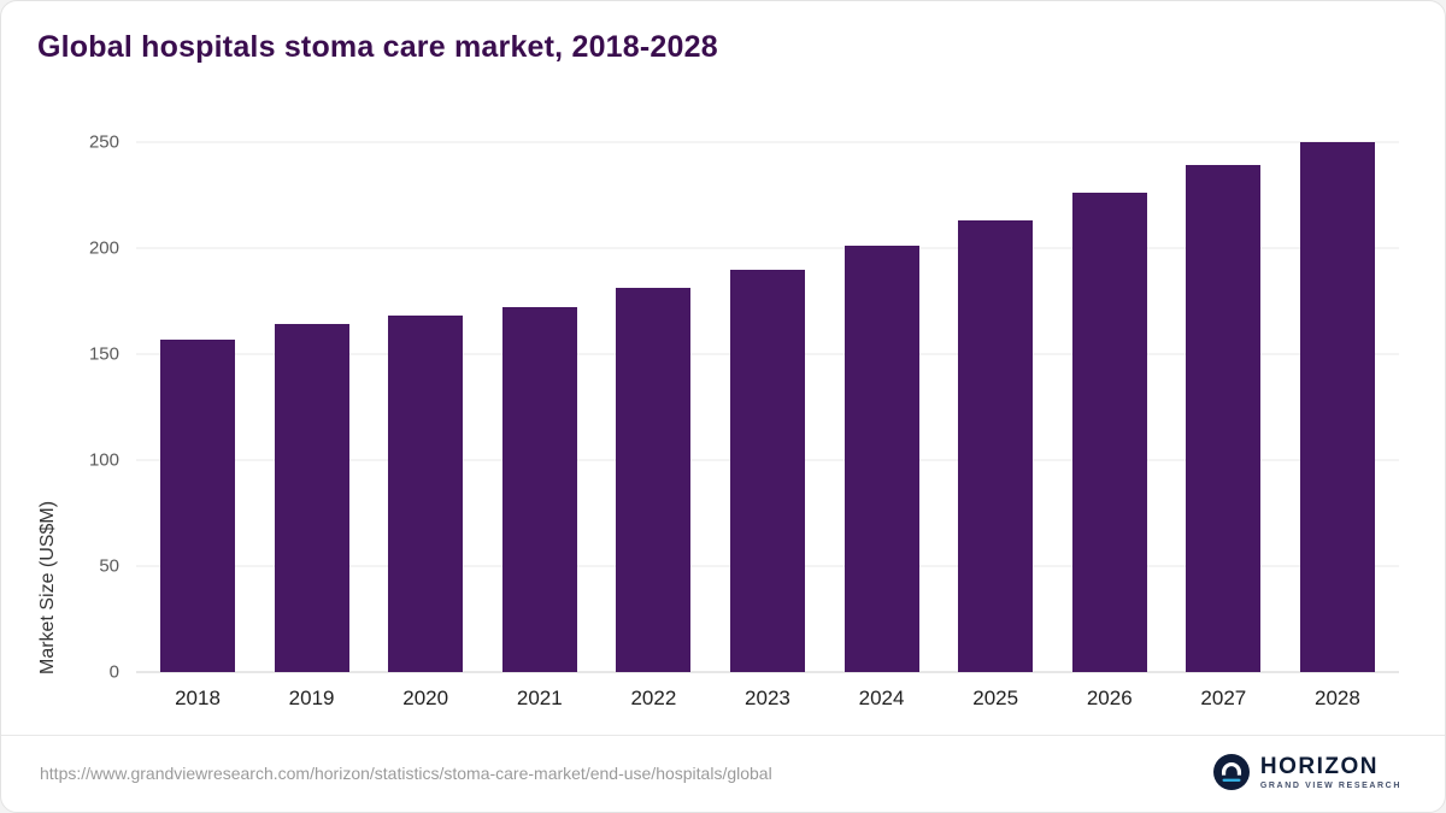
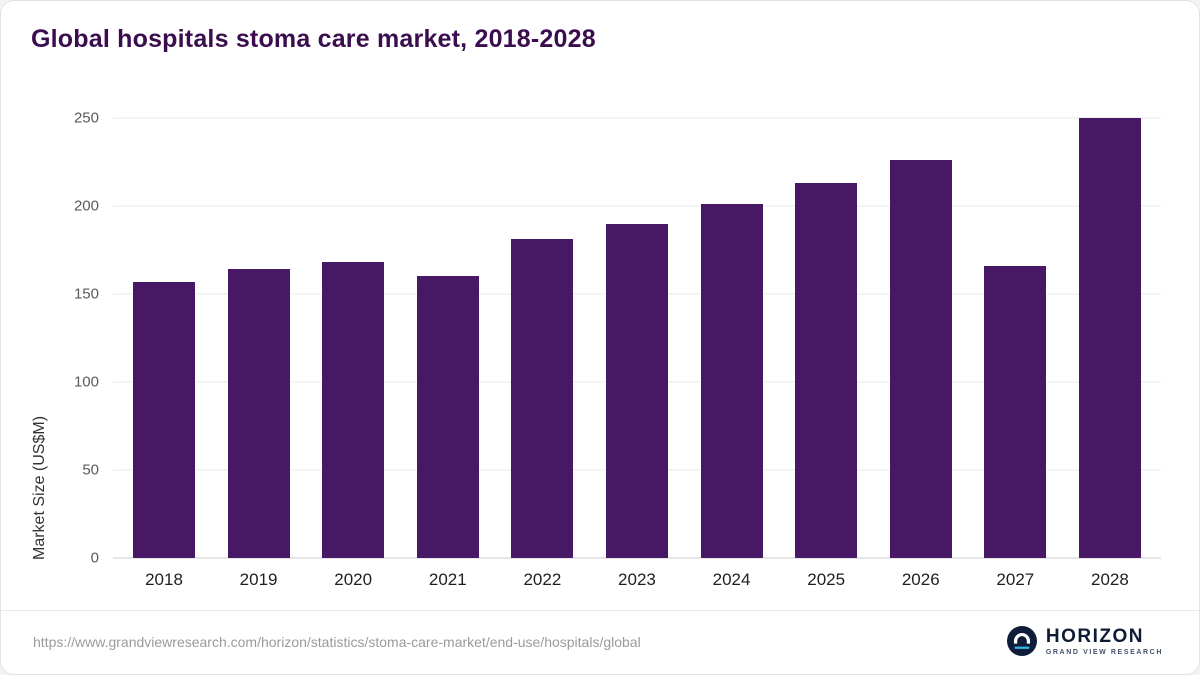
2021: 172 -> 160
2027: 239 -> 166
